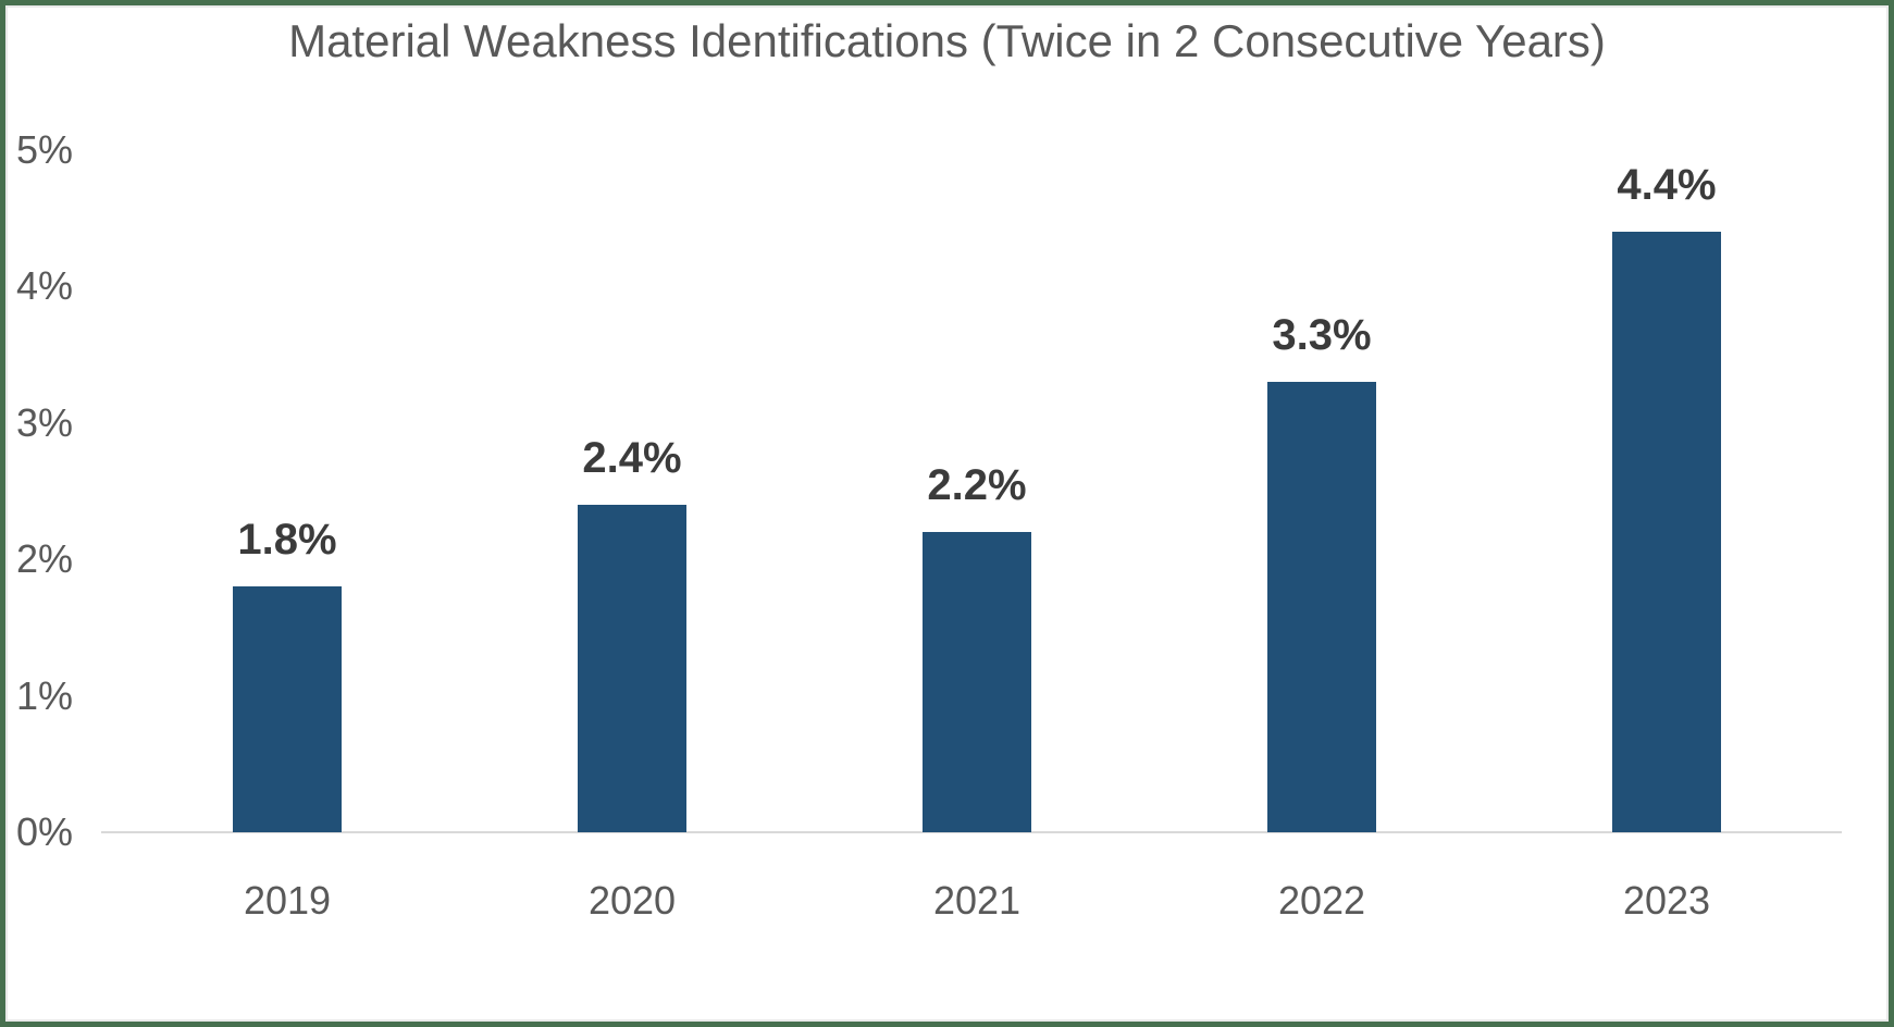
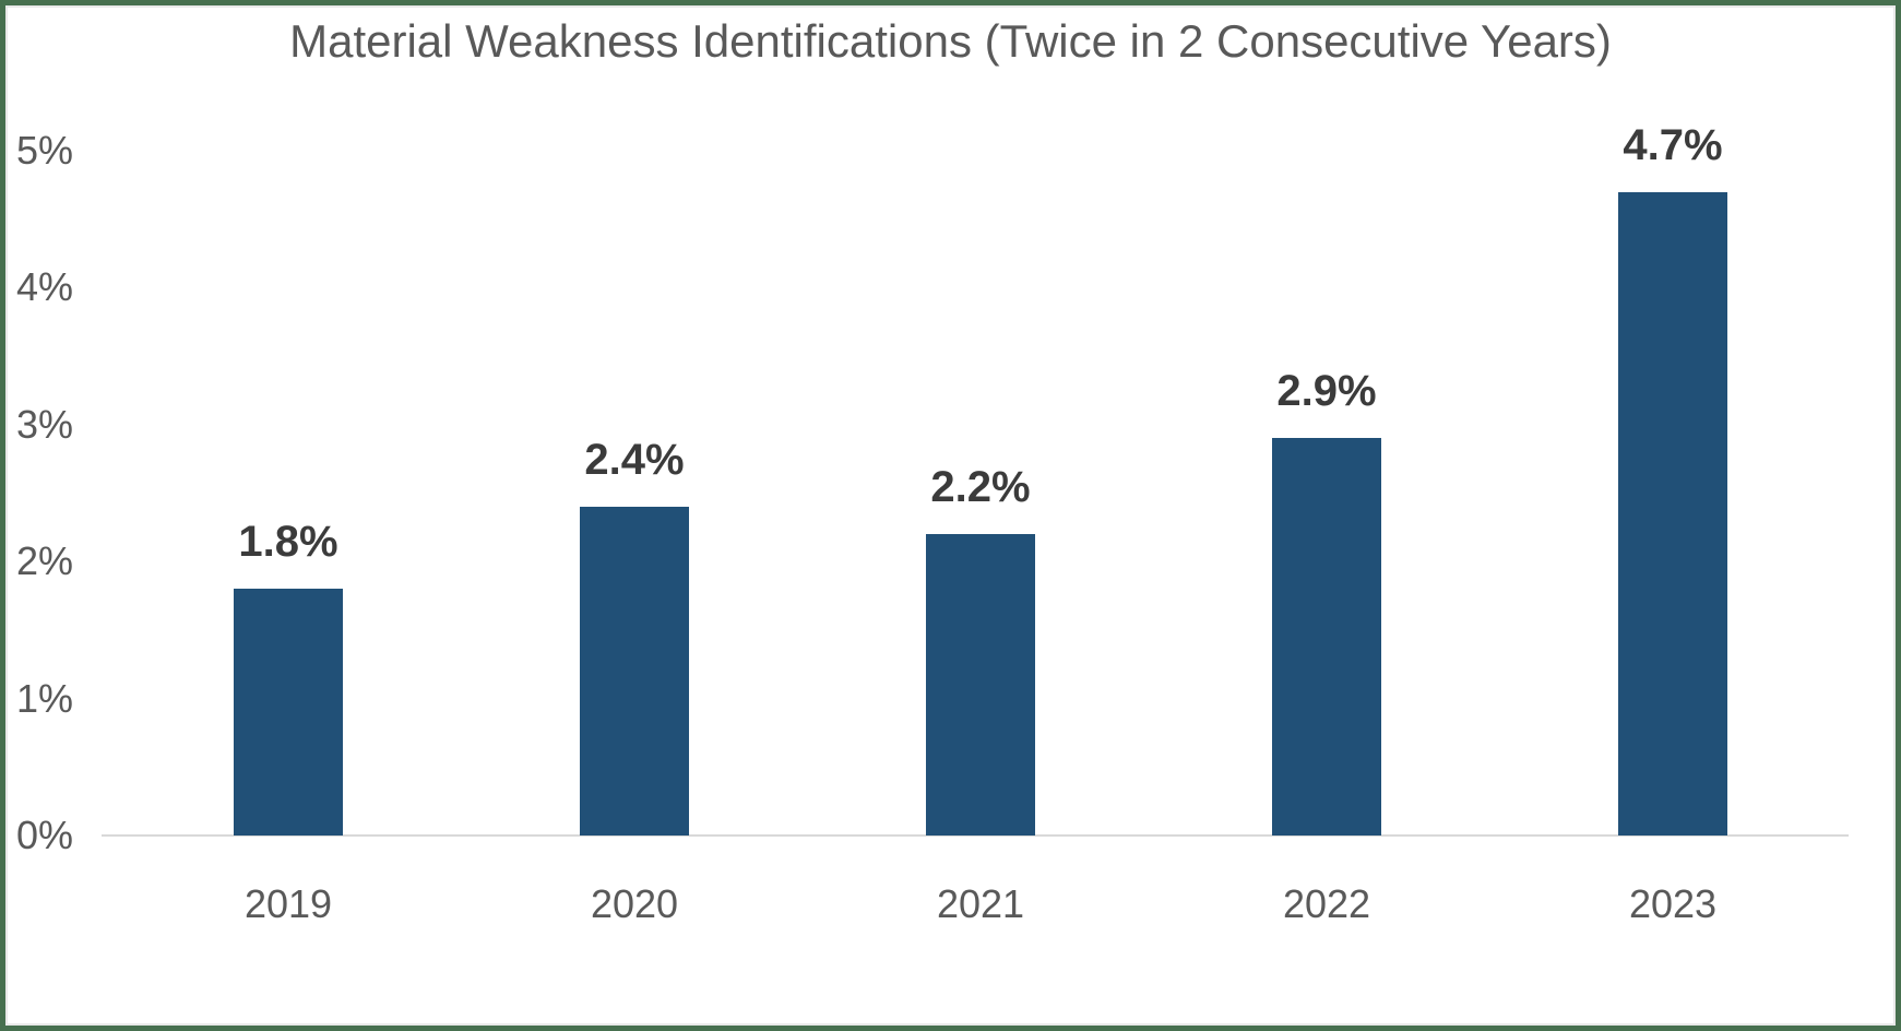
2022: 3.3% -> 2.9%
2023: 4.4% -> 4.7%
